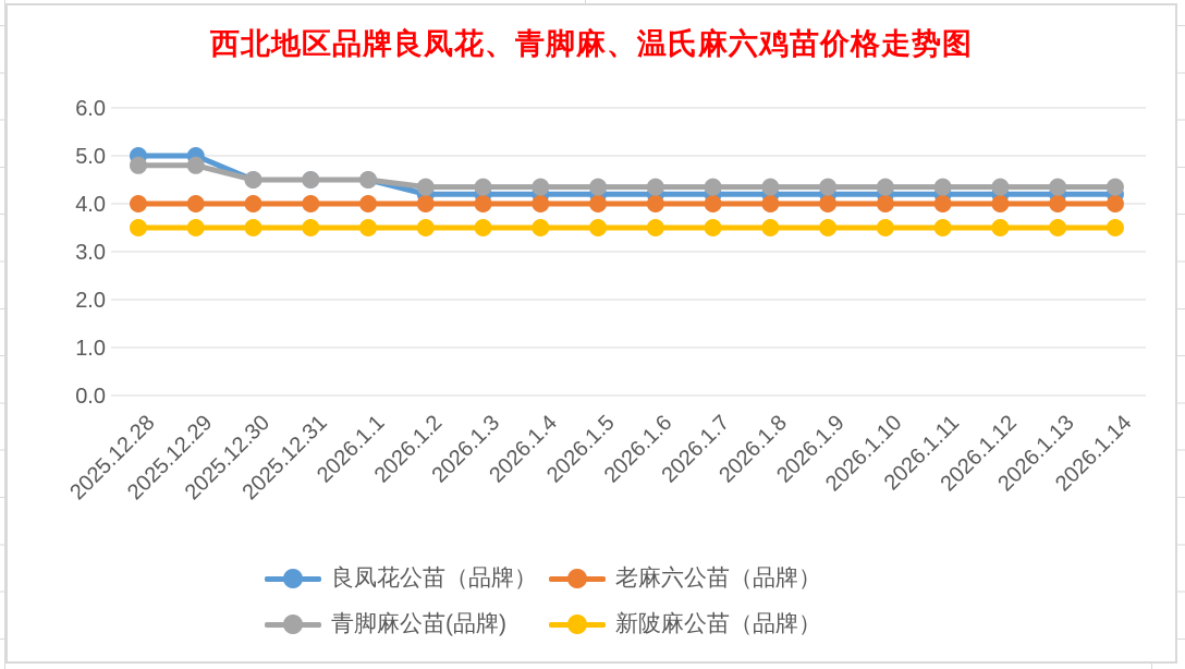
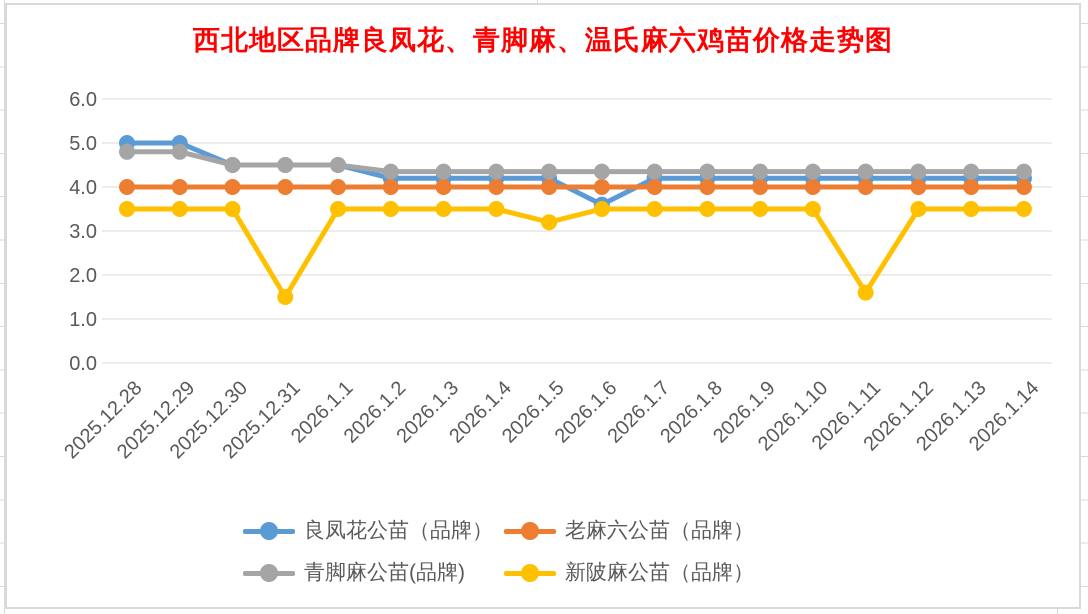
新陂麻公苗（品牌）/2025.12.31: 3.5 -> 1.5
新陂麻公苗（品牌）/2026.1.5: 3.5 -> 3.2
良凤花公苗（品牌）/2026.1.6: 4.2 -> 3.6
新陂麻公苗（品牌）/2026.1.11: 3.5 -> 1.6
